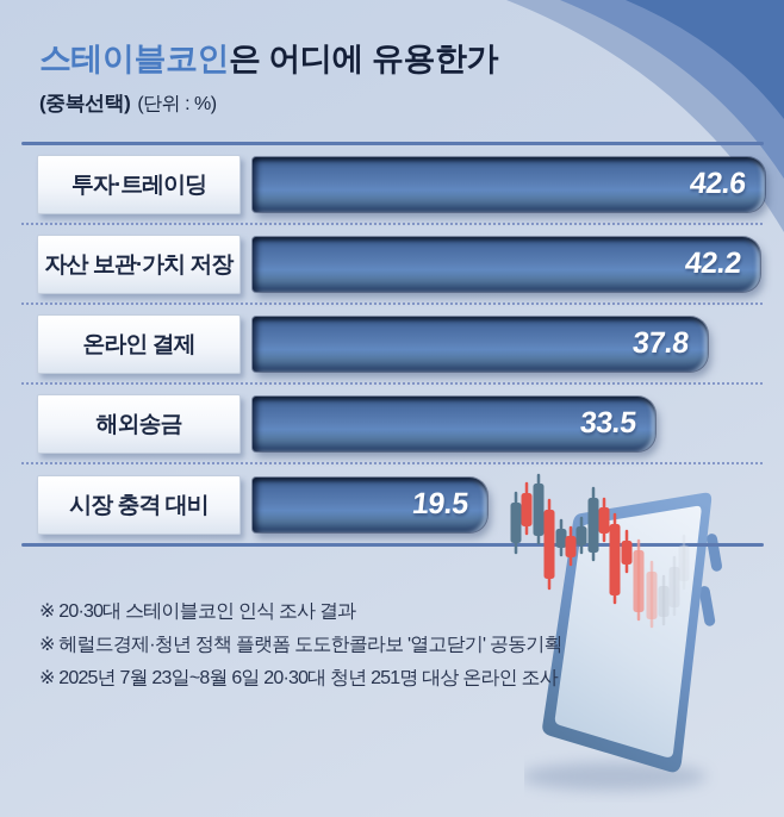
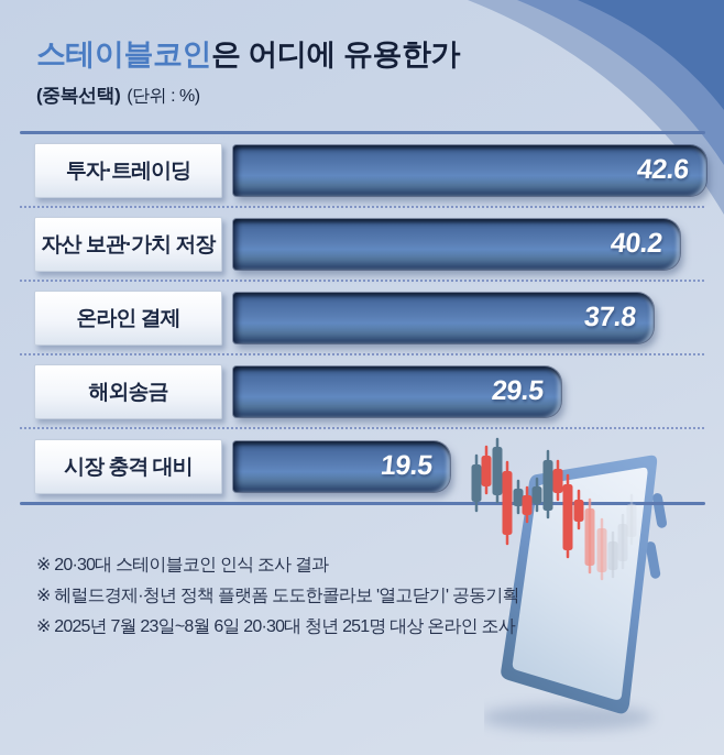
자산 보관·가치 저장: 42.2 -> 40.2
해외송금: 33.5 -> 29.5
